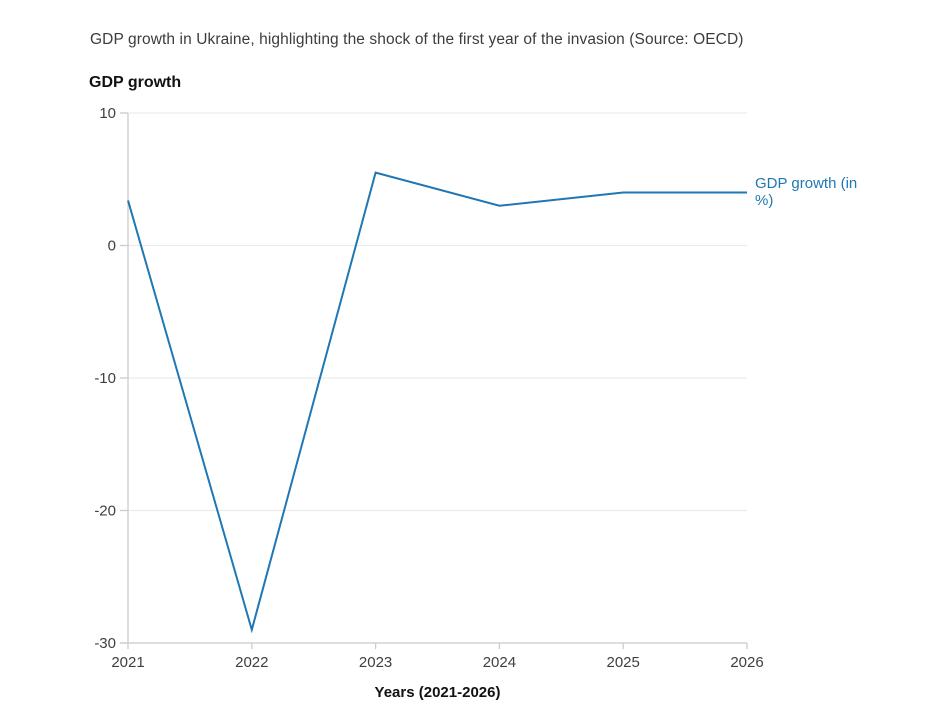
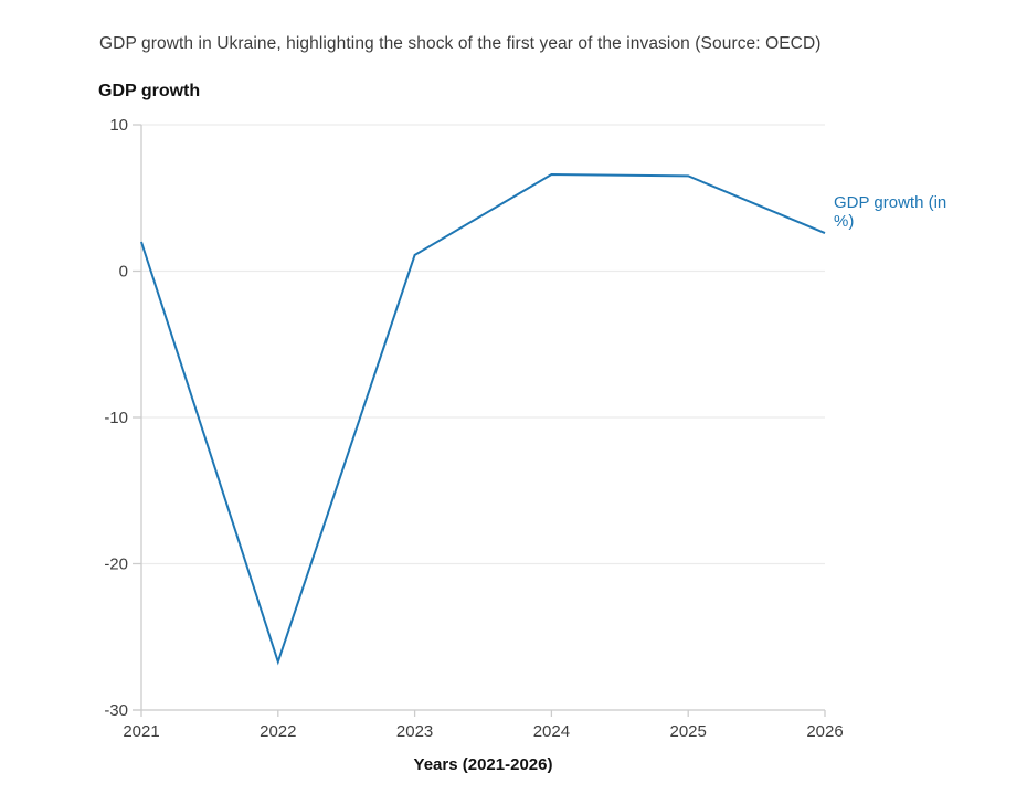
2021: 3.4 -> 2.0
2022: -29.0 -> -26.7
2023: 5.5 -> 1.1
2024: 3.0 -> 6.6
2025: 4.0 -> 6.5
2026: 4.0 -> 2.6
